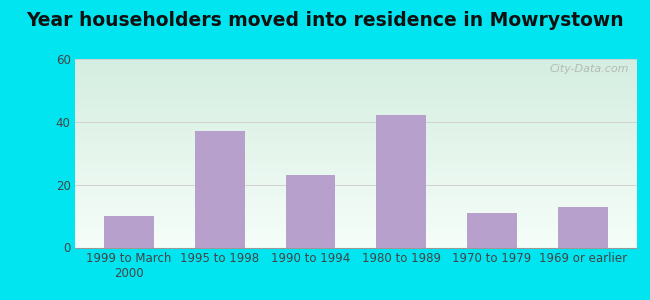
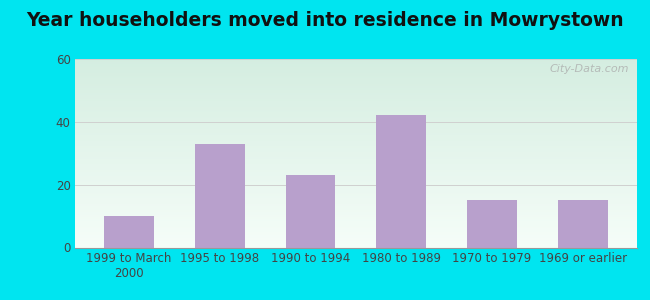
1995 to 1998: 37 -> 33
1970 to 1979: 11 -> 15
1969 or earlier: 13 -> 15
